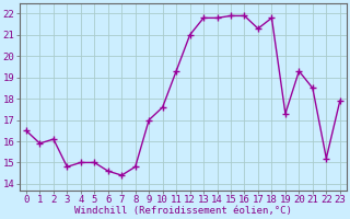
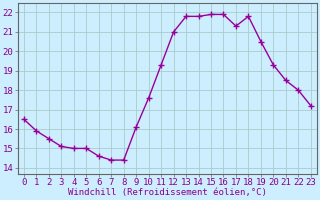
2: 16.1 -> 15.5
3: 14.8 -> 15.1
8: 14.8 -> 14.4
9: 17.0 -> 16.1
19: 17.3 -> 20.5
22: 15.2 -> 18.0
23: 17.9 -> 17.2
